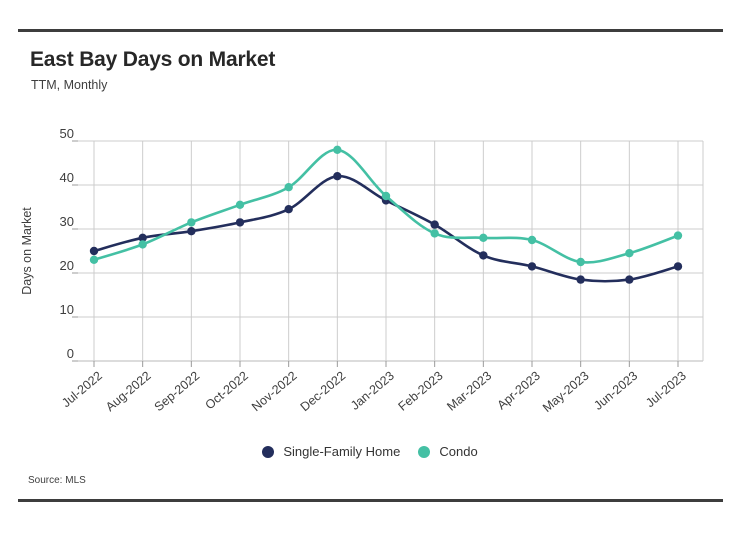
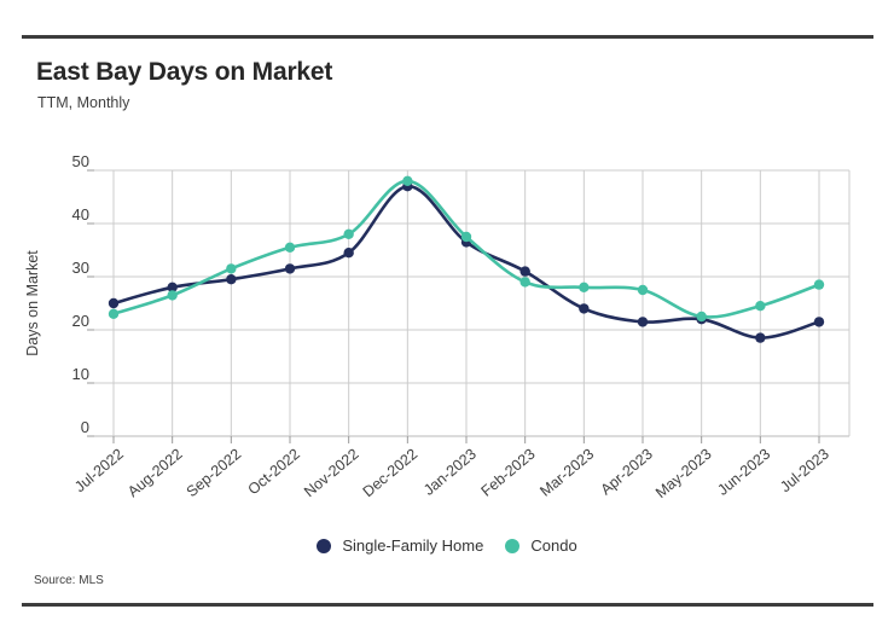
Condo/Nov-2022: 40 -> 38
Single-Family Home/Dec-2022: 42 -> 47
Single-Family Home/May-2023: 18 -> 22
